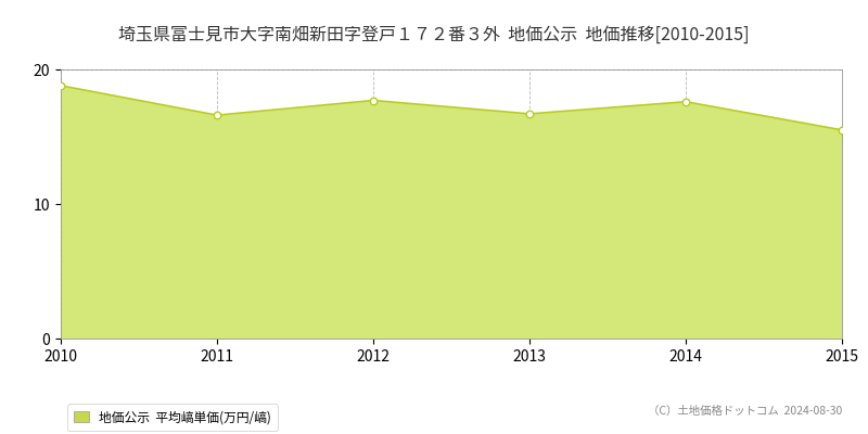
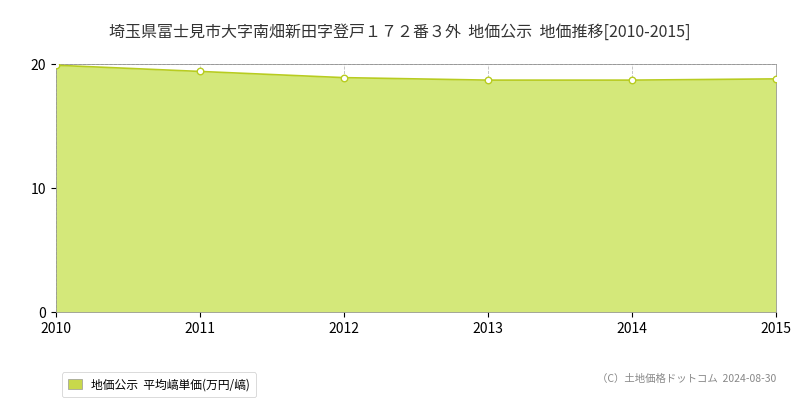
2010: 18.8 -> 19.9
2011: 16.6 -> 19.4
2012: 17.7 -> 18.9
2013: 16.7 -> 18.7
2014: 17.6 -> 18.7
2015: 15.5 -> 18.8
